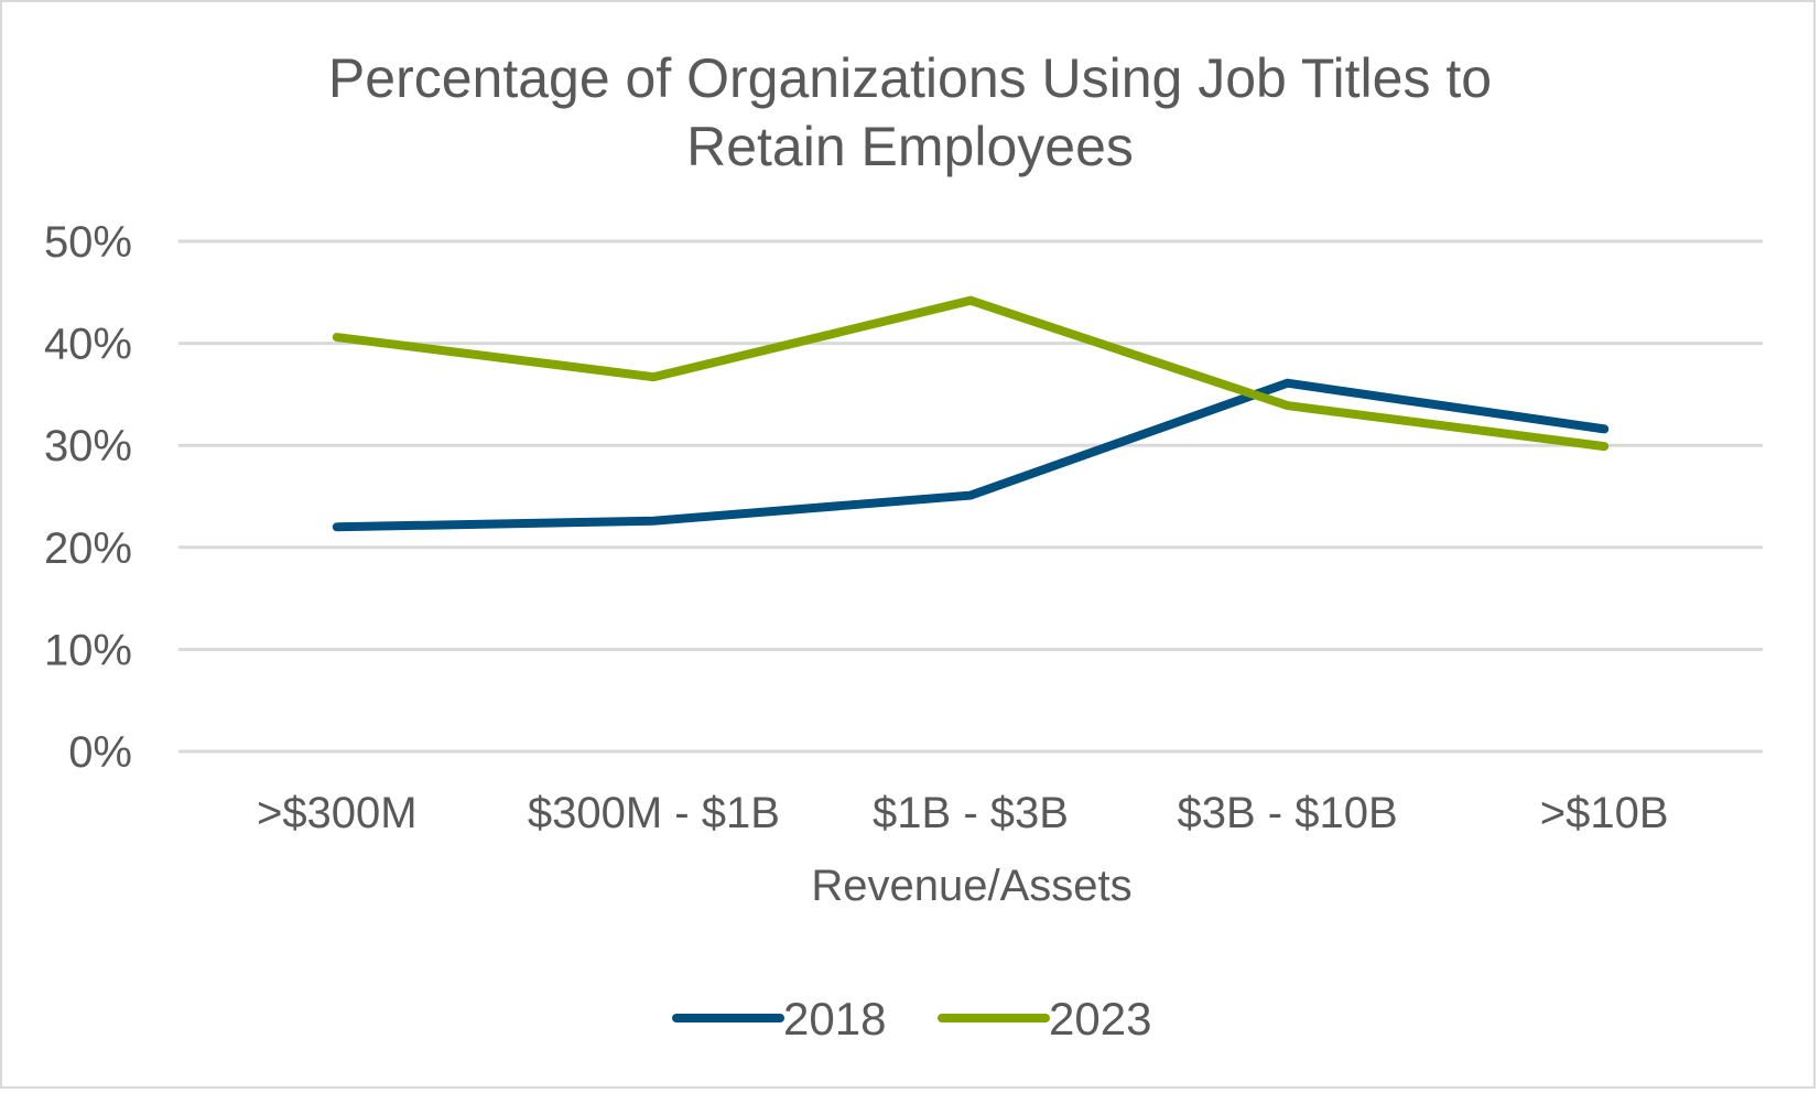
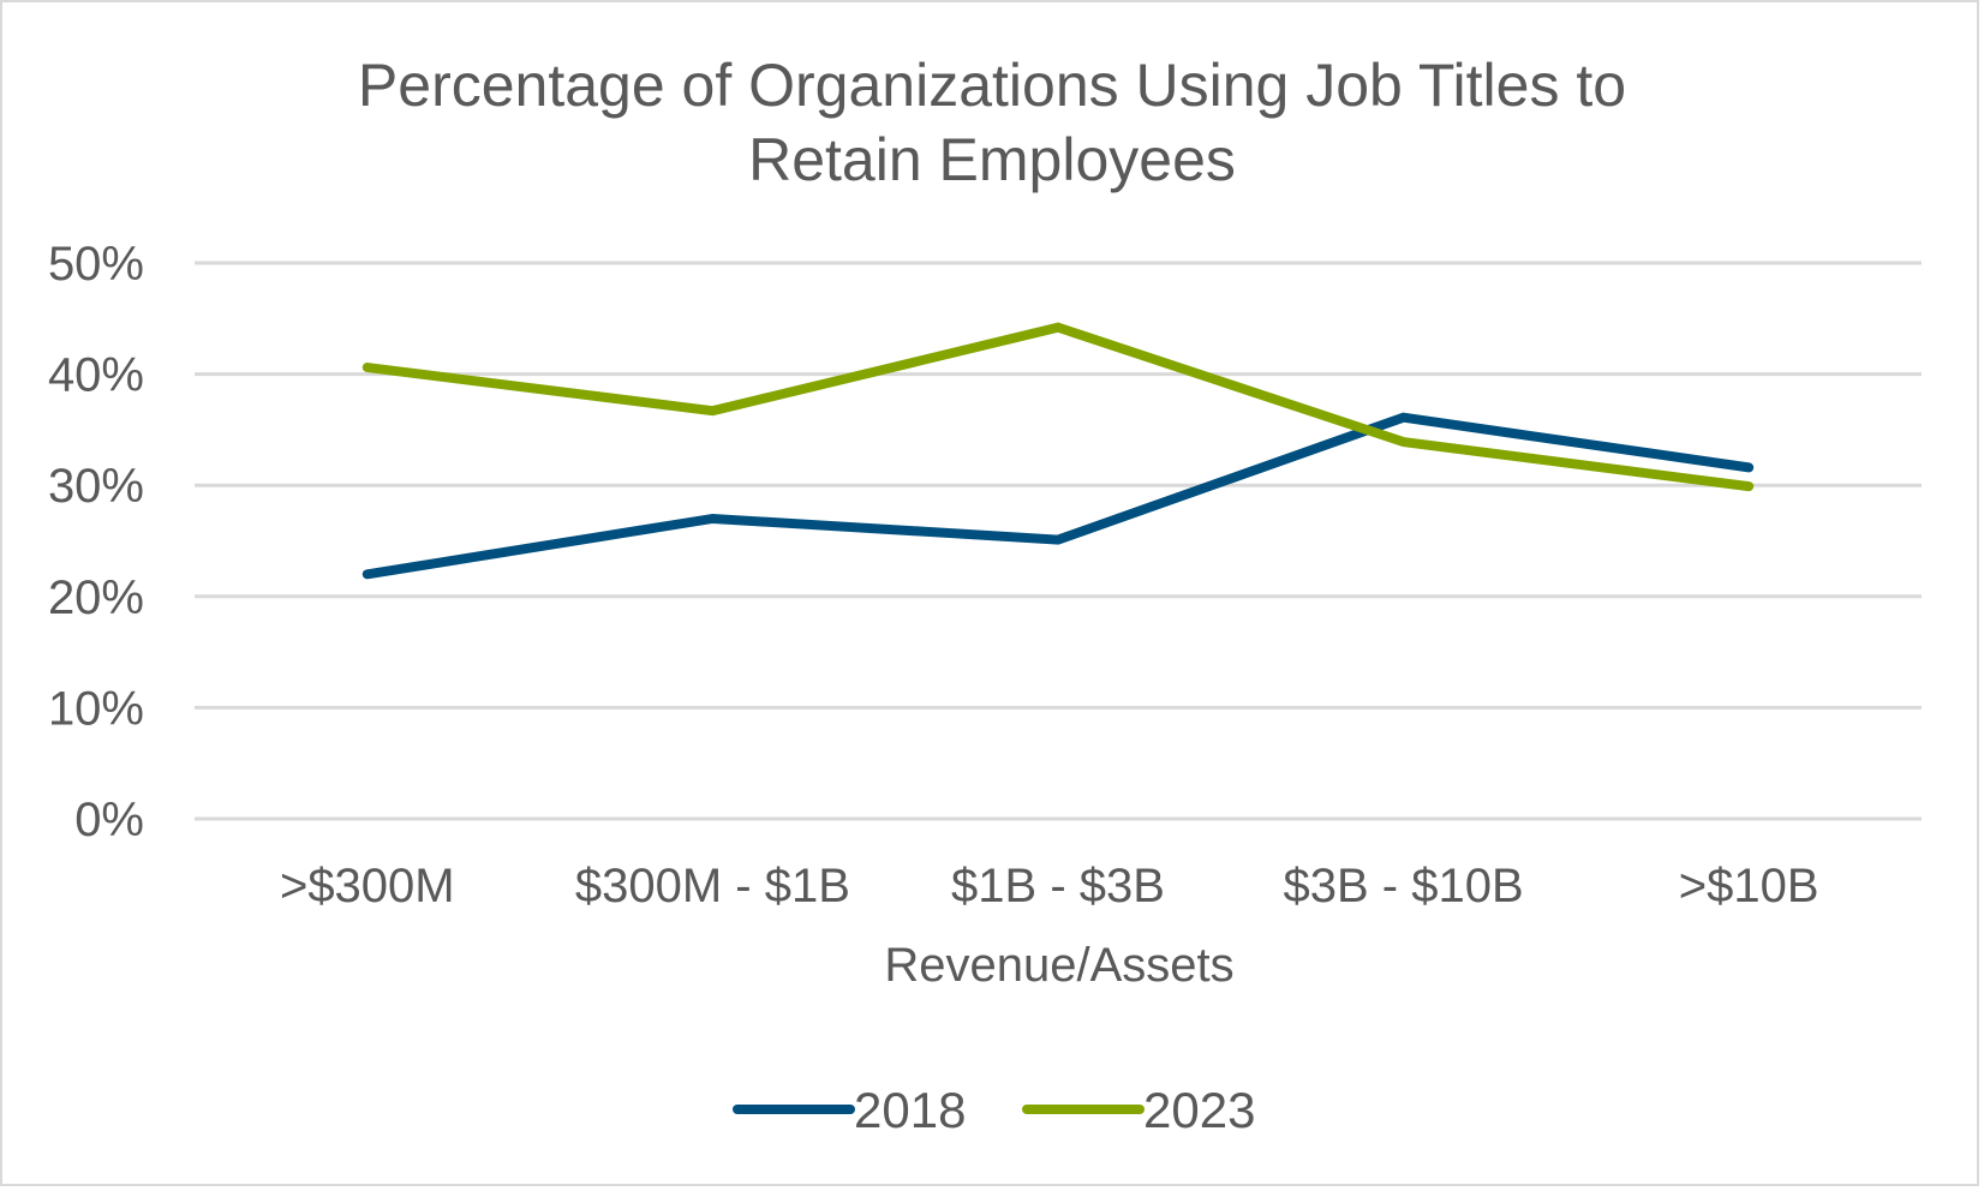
2018/$300M - $1B: 23% -> 27%
